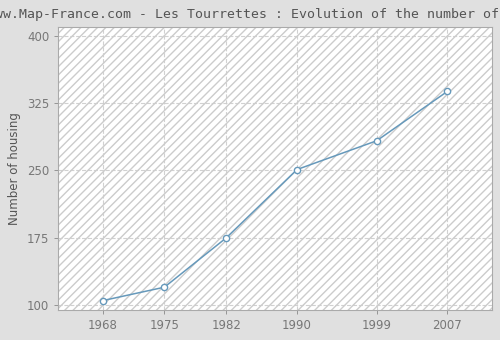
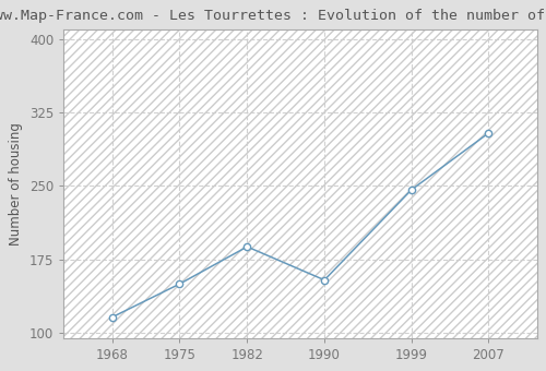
1968: 105 -> 116
1975: 120 -> 150
1982: 175 -> 188
1990: 251 -> 154
1999: 283 -> 246
2007: 338 -> 304
